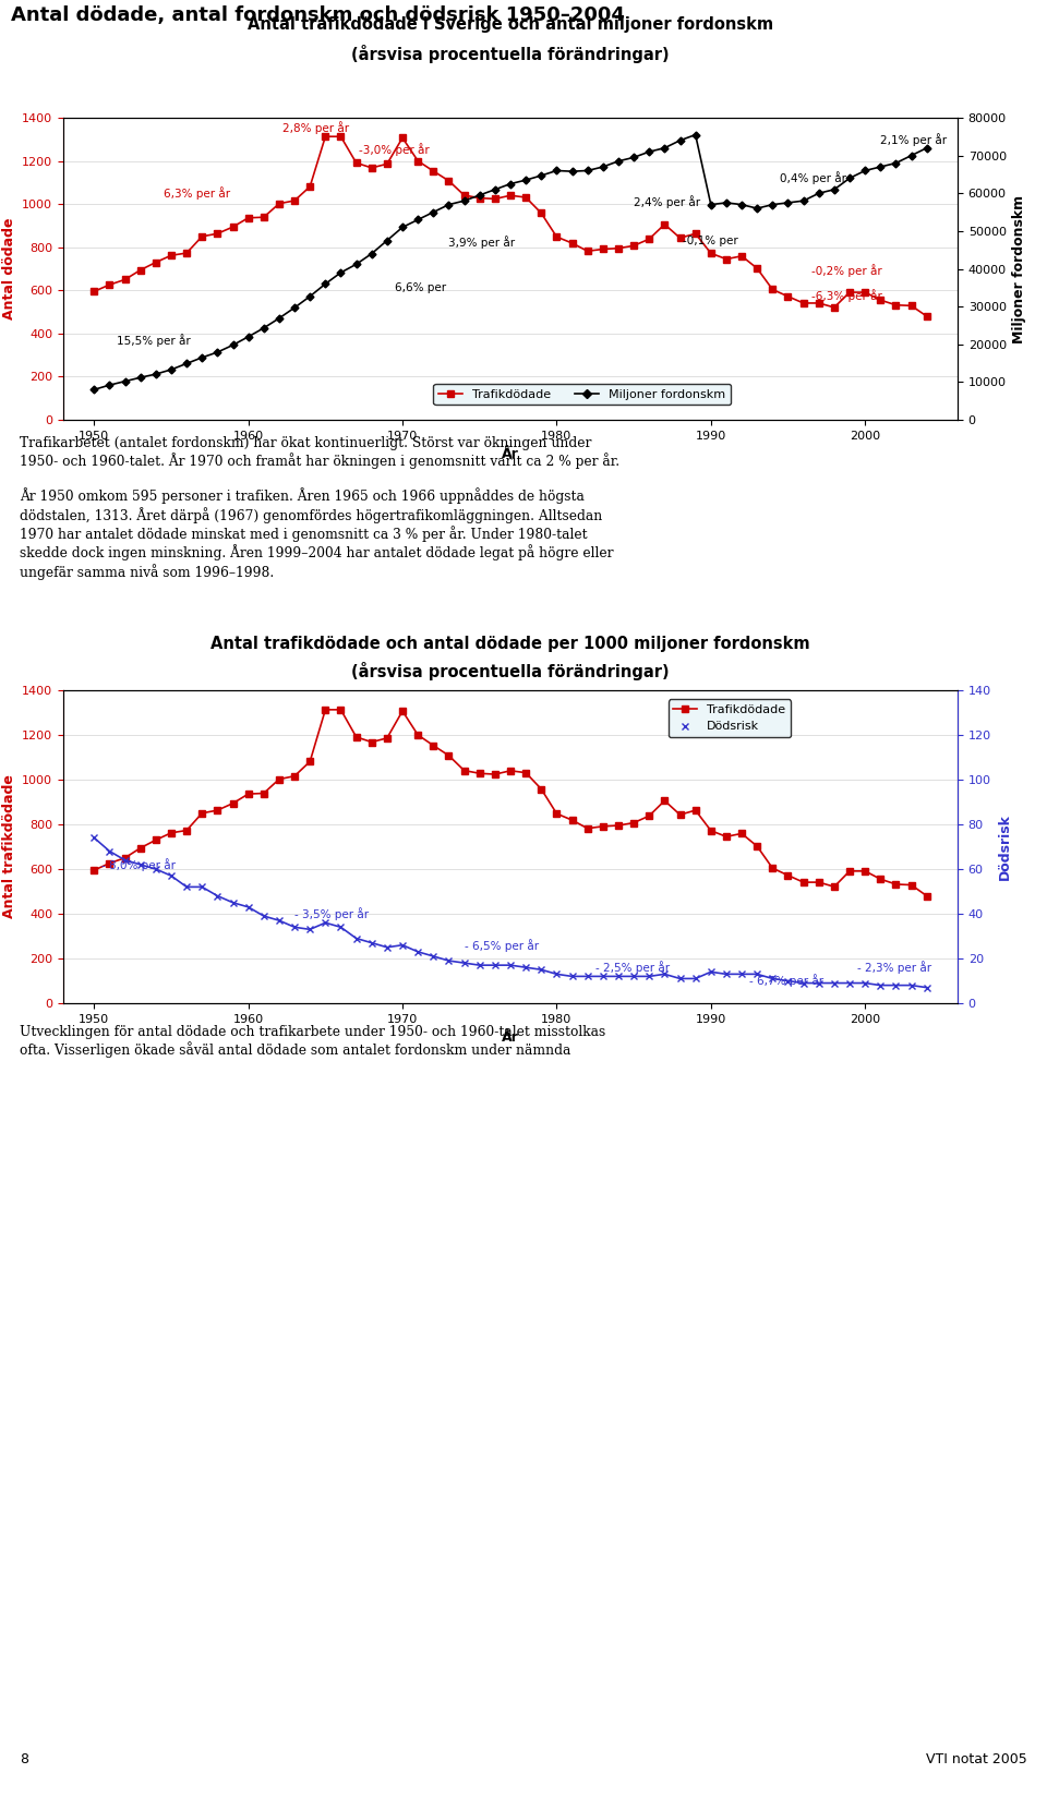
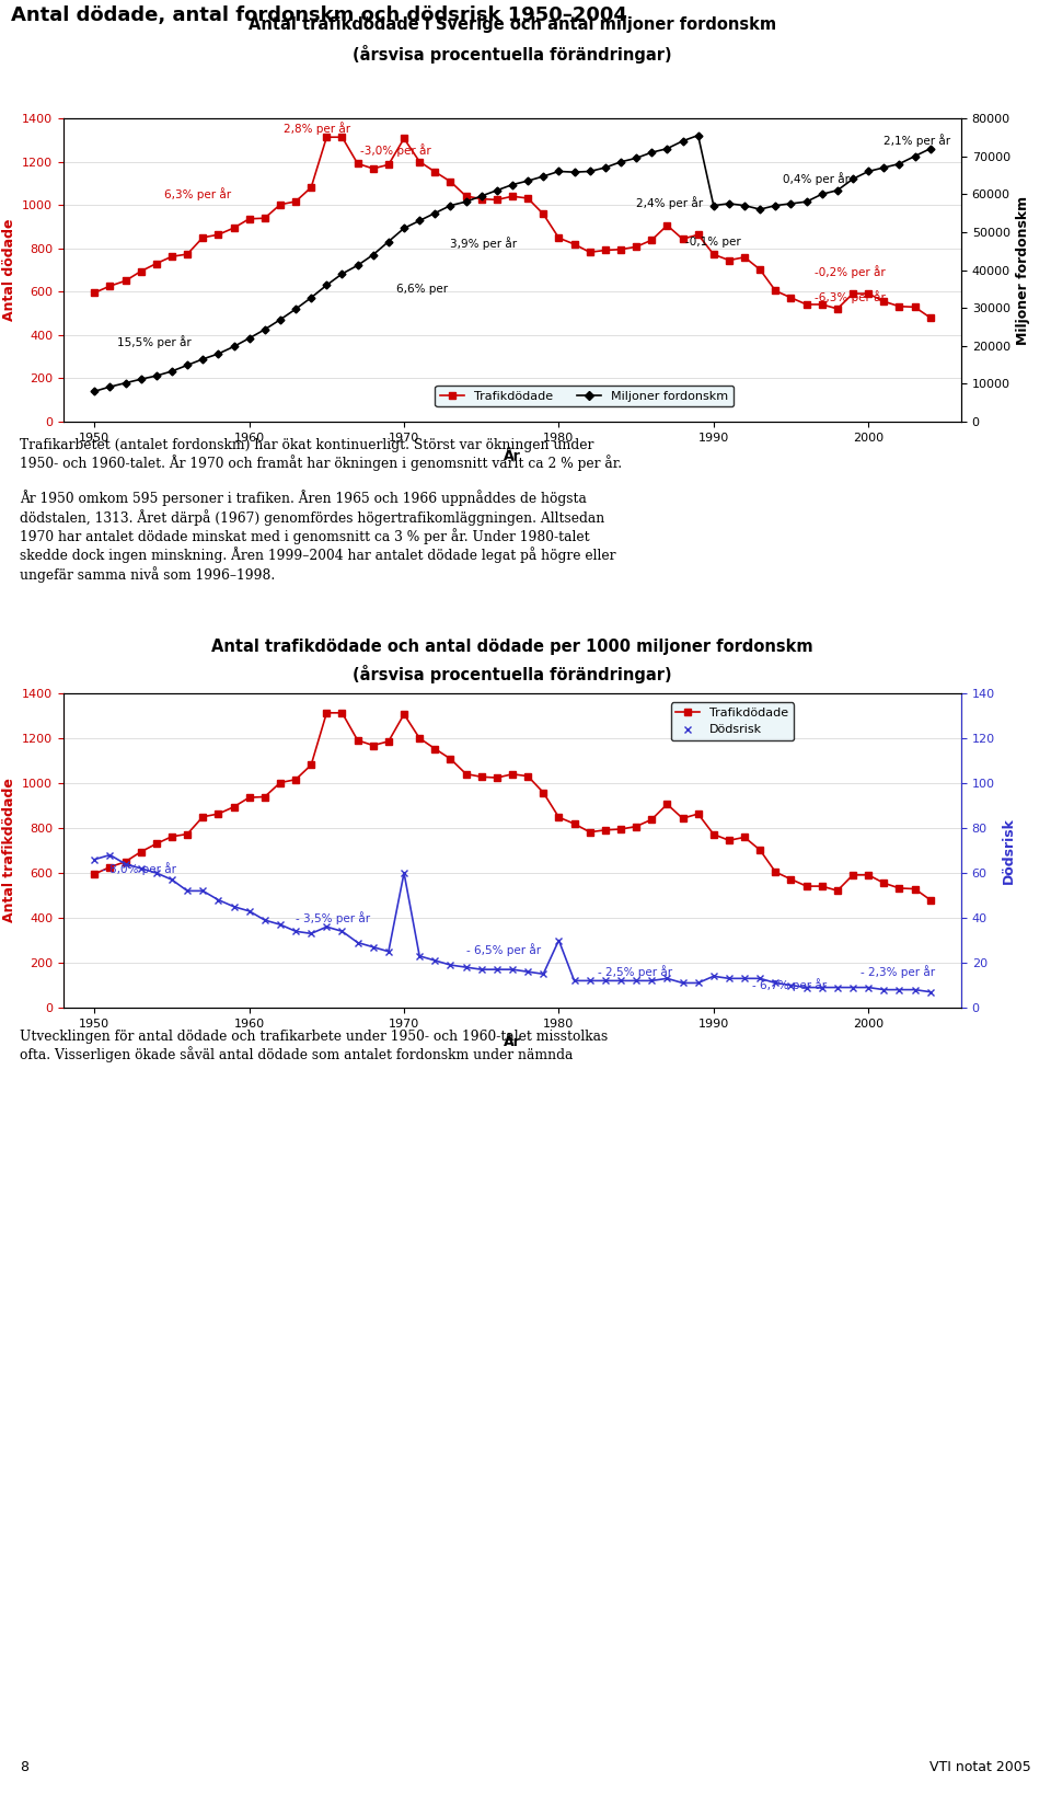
Dödsrisk/1950: 74 -> 66
Dödsrisk/1970: 26 -> 60
Dödsrisk/1980: 13 -> 30
